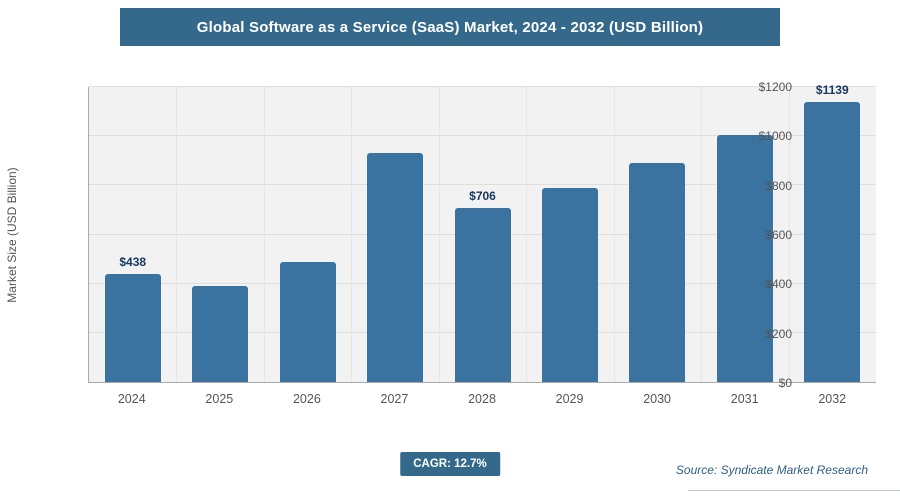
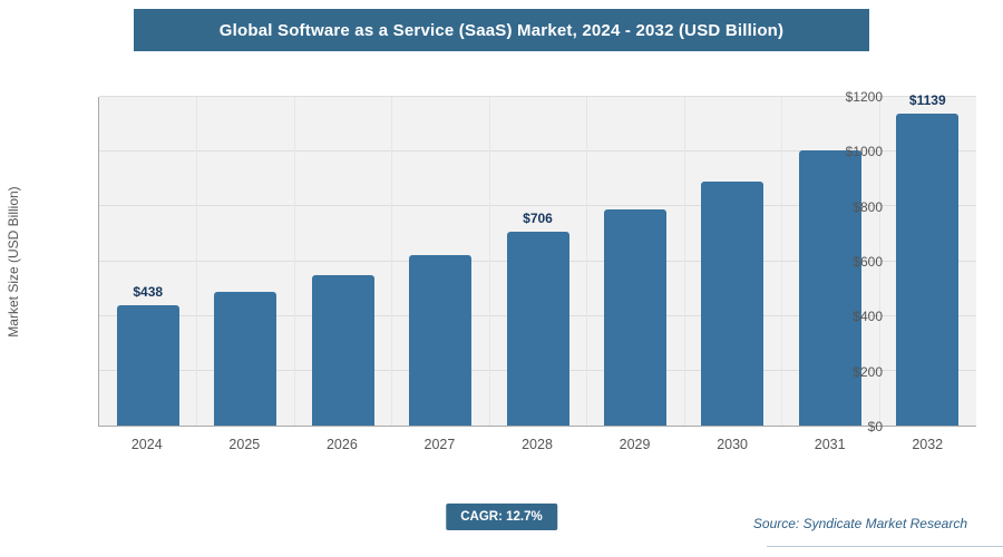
2025: $390 -> $490
2026: $490 -> $550
2027: $930 -> $620
